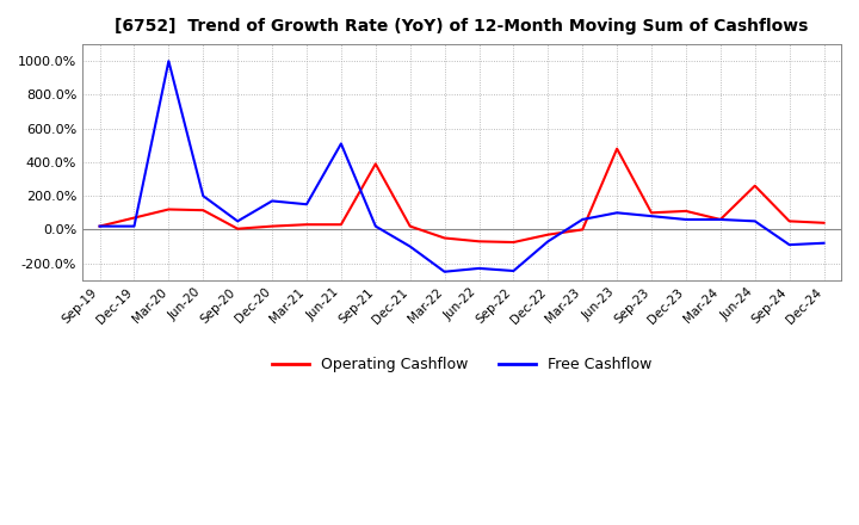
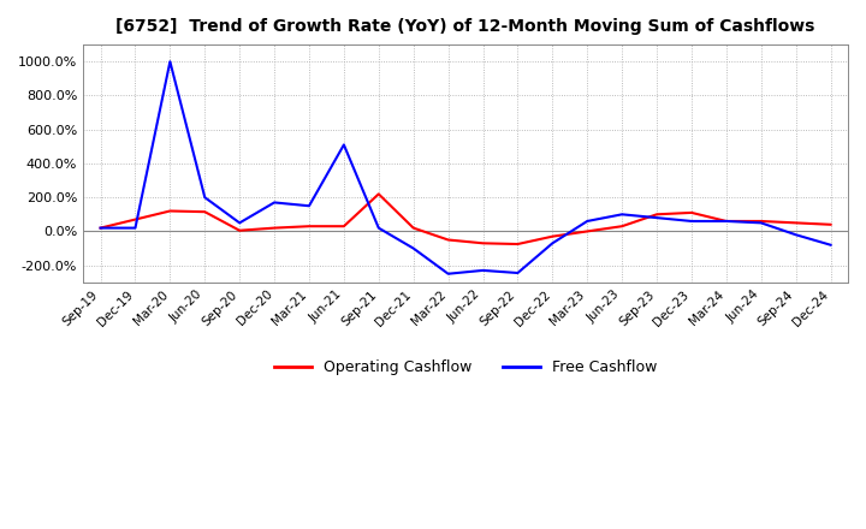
Operating Cashflow/Sep-21: 390% -> 220%
Operating Cashflow/Jun-23: 480% -> 30%
Operating Cashflow/Jun-24: 260% -> 60%
Free Cashflow/Sep-24: -90% -> -20%
